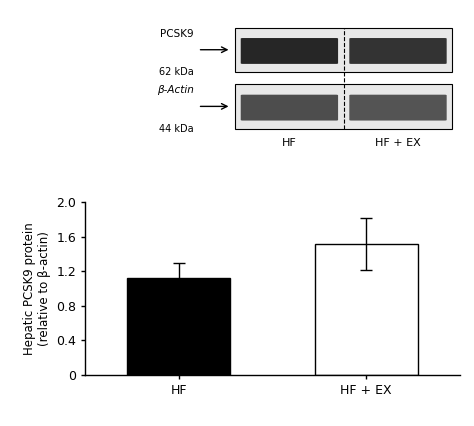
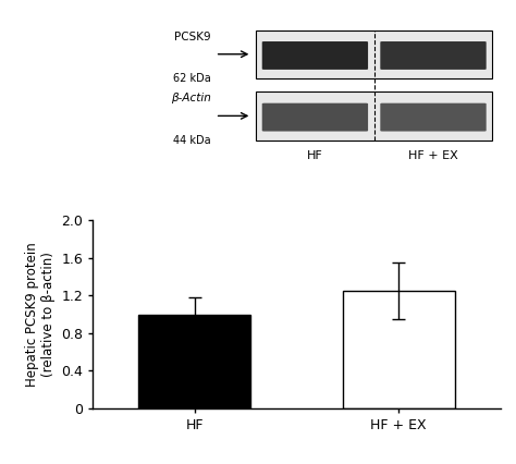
HF: 1.12 -> 1.00
HF + EX: 1.52 -> 1.25
